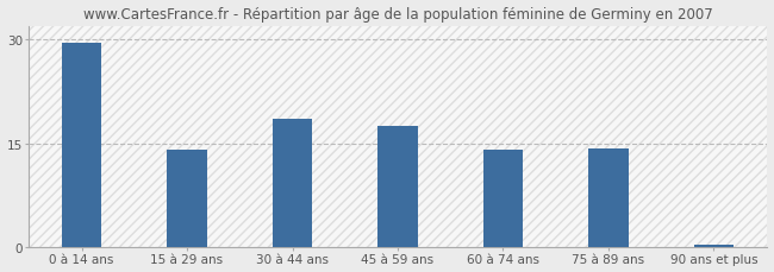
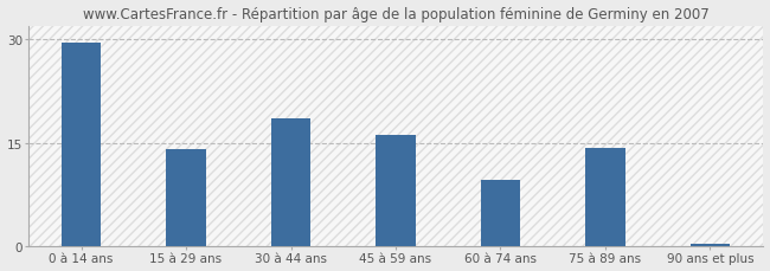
45 à 59 ans: 17.5 -> 16.2
60 à 74 ans: 14.0 -> 9.6
